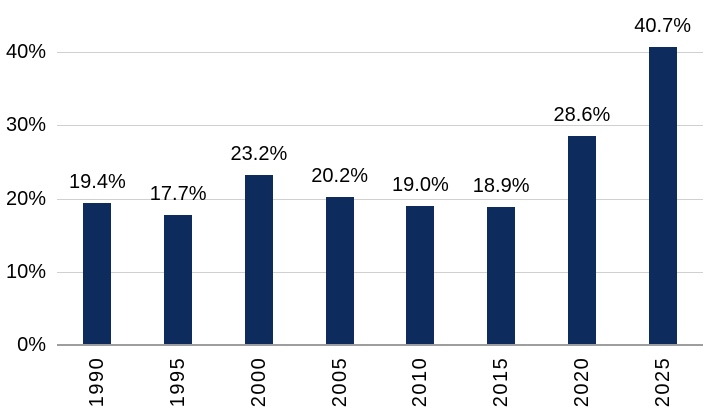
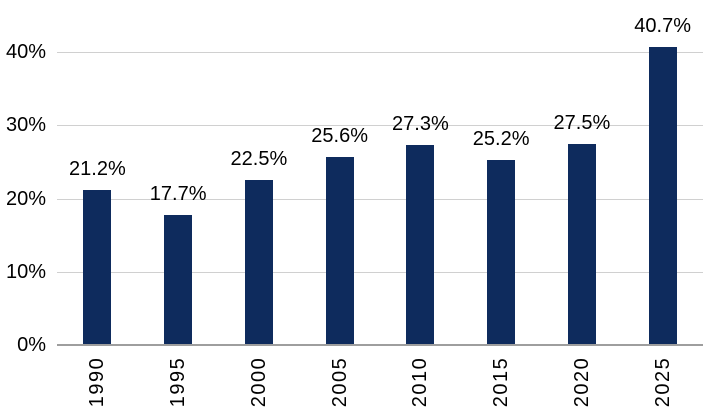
1990: 19.4% -> 21.2%
2000: 23.2% -> 22.5%
2005: 20.2% -> 25.6%
2010: 19.0% -> 27.3%
2015: 18.9% -> 25.2%
2020: 28.6% -> 27.5%
